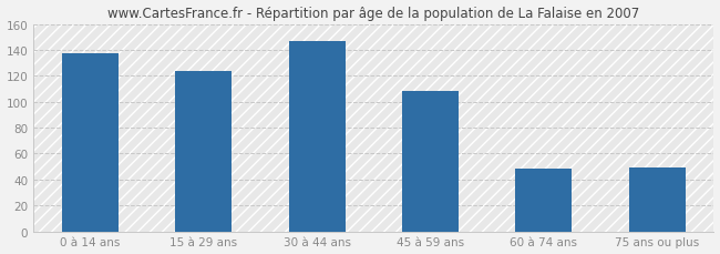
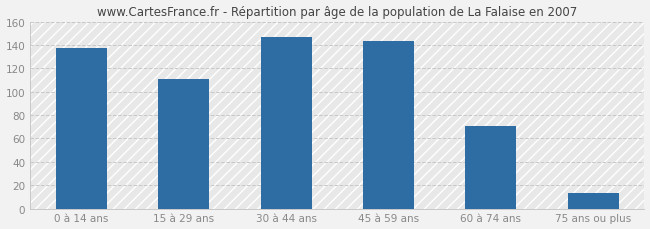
15 à 29 ans: 124 -> 111
45 à 59 ans: 108 -> 143
60 à 74 ans: 48 -> 71
75 ans ou plus: 49 -> 13
